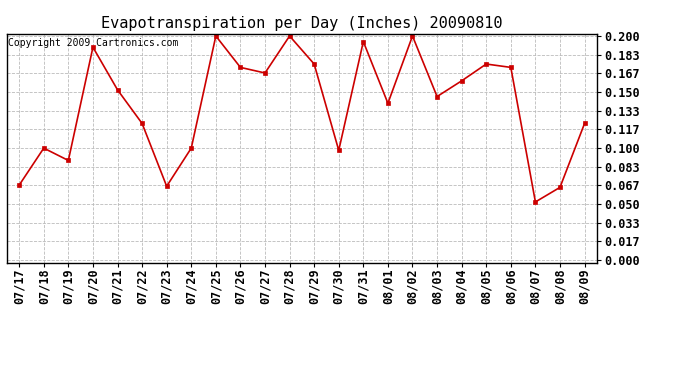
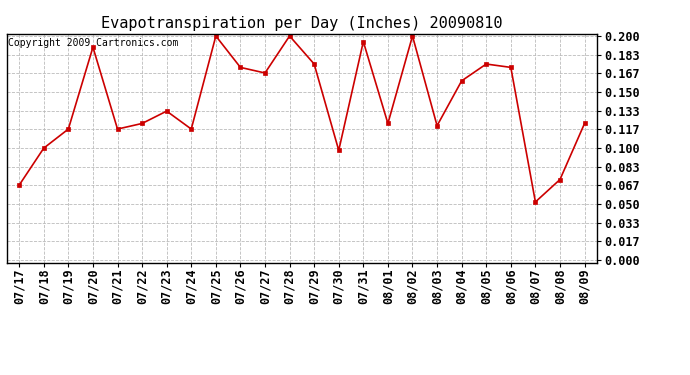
07/19: 0.089 -> 0.117
07/21: 0.152 -> 0.117
07/23: 0.066 -> 0.133
07/24: 0.100 -> 0.117
08/01: 0.140 -> 0.122
08/03: 0.146 -> 0.120
08/08: 0.065 -> 0.072
